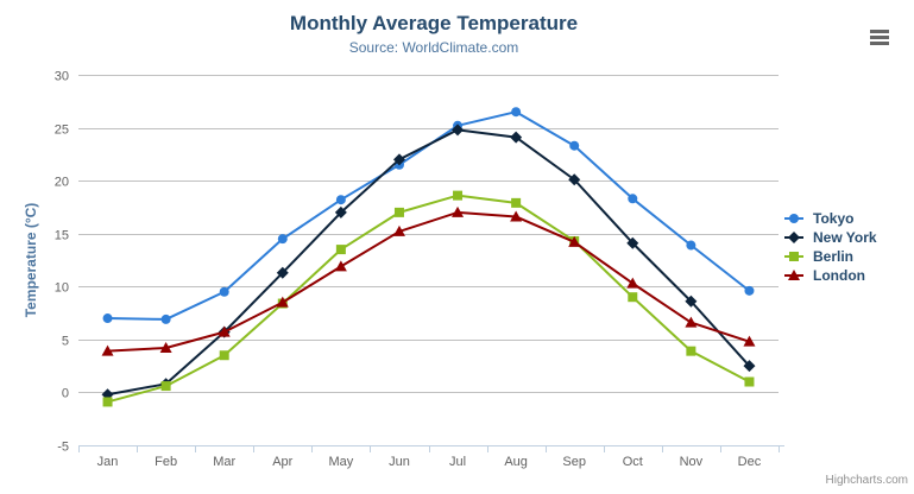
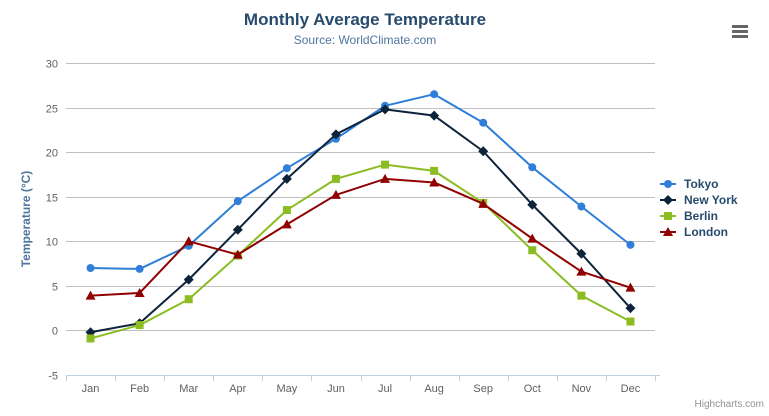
London/Mar: 6 -> 10
